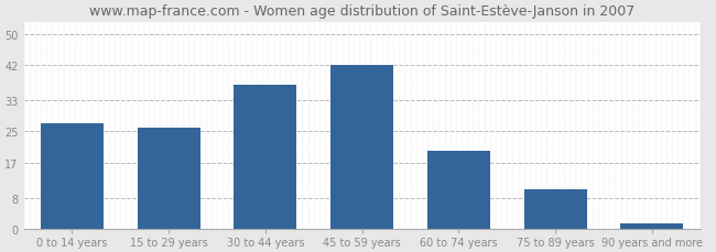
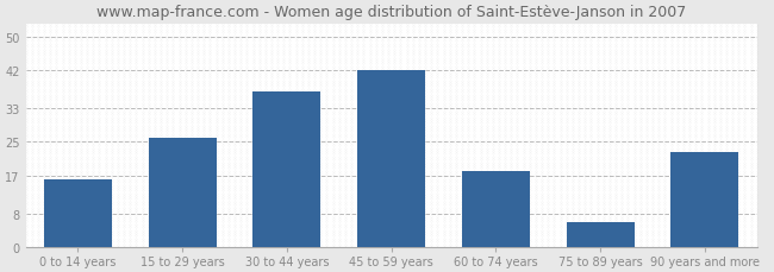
0 to 14 years: 27.0 -> 16.0
60 to 74 years: 20.0 -> 18.0
75 to 89 years: 10.0 -> 6.0
90 years and more: 1.5 -> 22.5
